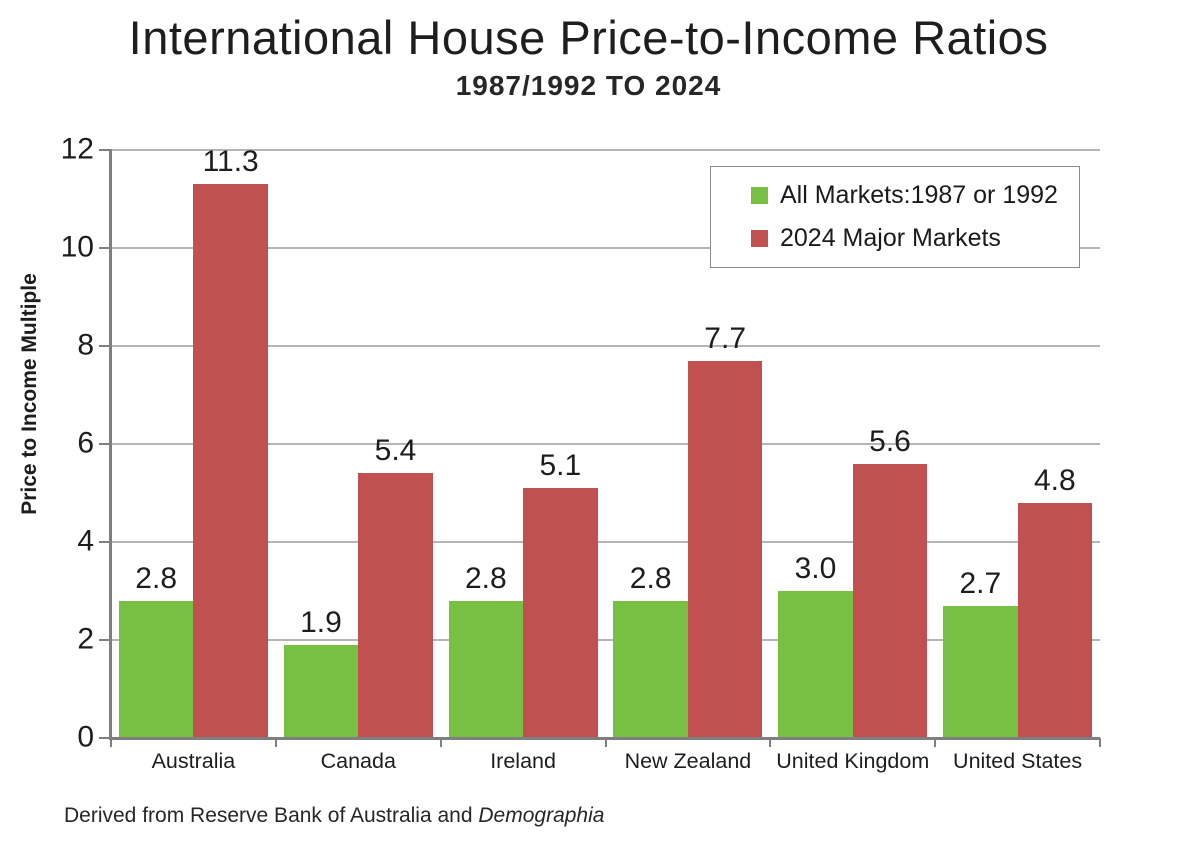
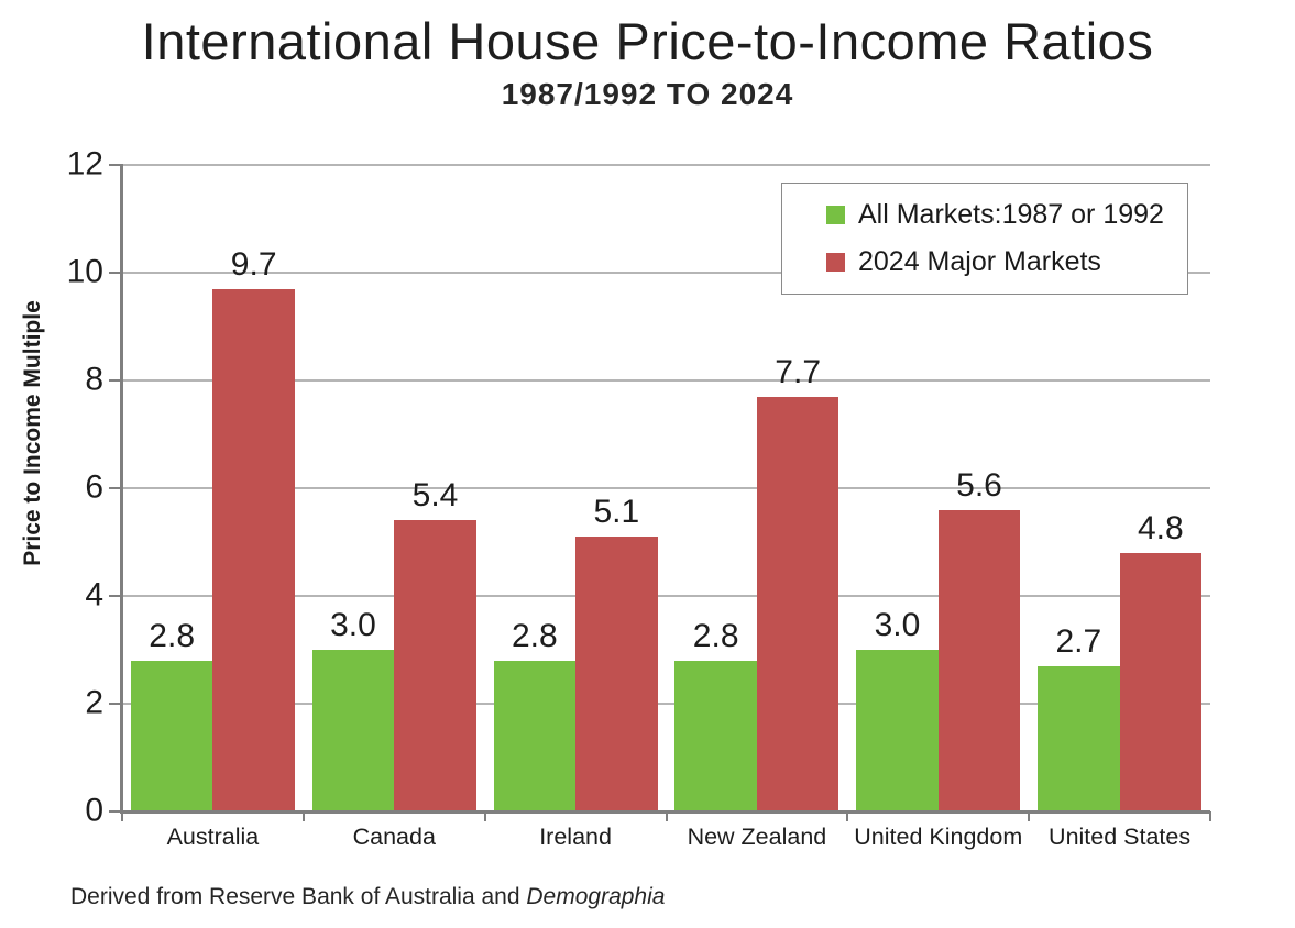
2024 Major Markets/Australia: 11.3 -> 9.7
All Markets:1987 or 1992/Canada: 1.9 -> 3.0
